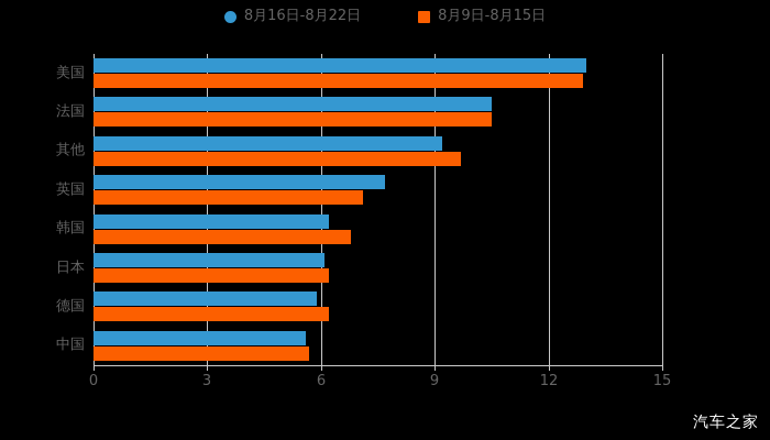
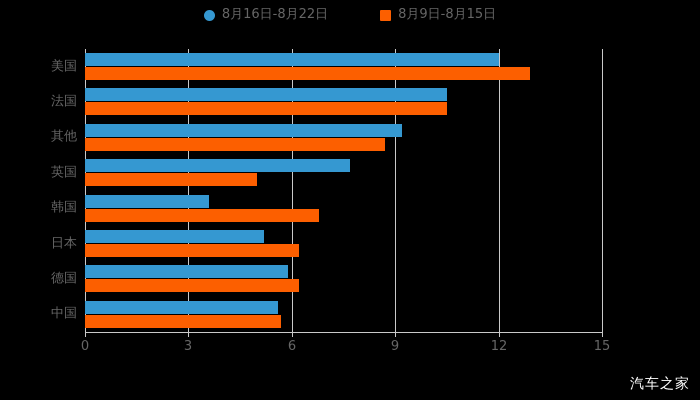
8月16日-8月22日/美国: 13.0 -> 12.0
8月9日-8月15日/其他: 9.7 -> 8.7
8月9日-8月15日/英国: 7.1 -> 5.0
8月16日-8月22日/韩国: 6.2 -> 3.6
8月16日-8月22日/日本: 6.1 -> 5.2
